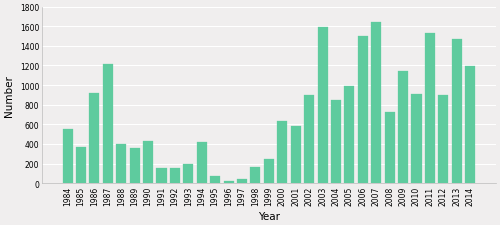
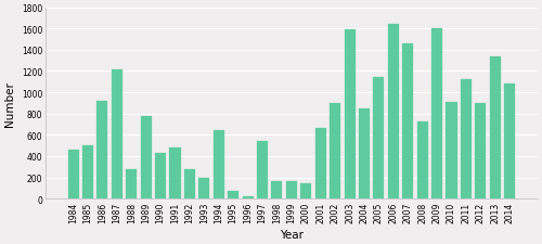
1984: 560 -> 460
1985: 370 -> 500
1988: 400 -> 280
1989: 360 -> 780
1991: 150 -> 480
1992: 150 -> 280
1994: 420 -> 640
1997: 40 -> 540
1999: 240 -> 160
2000: 640 -> 140
2001: 580 -> 660
2005: 990 -> 1140
2006: 1500 -> 1640
2007: 1640 -> 1460
2009: 1140 -> 1600
2011: 1530 -> 1120
2013: 1470 -> 1340
2014: 1200 -> 1080
